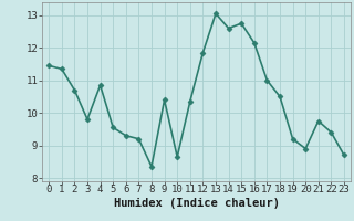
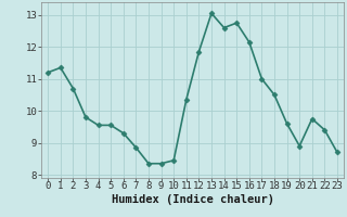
0: 11.45 -> 11.20
4: 10.85 -> 9.55
7: 9.20 -> 8.85
9: 10.40 -> 8.35
10: 8.65 -> 8.45
19: 9.20 -> 9.60
